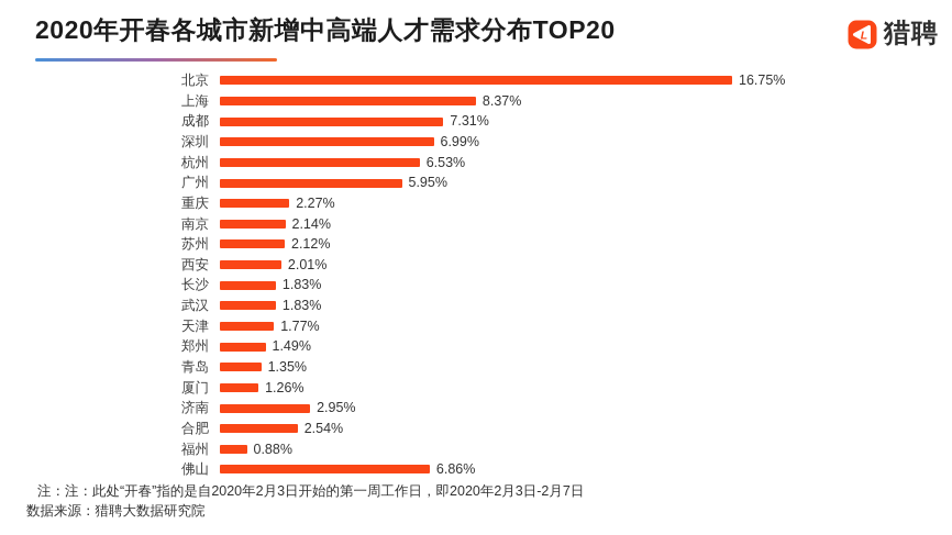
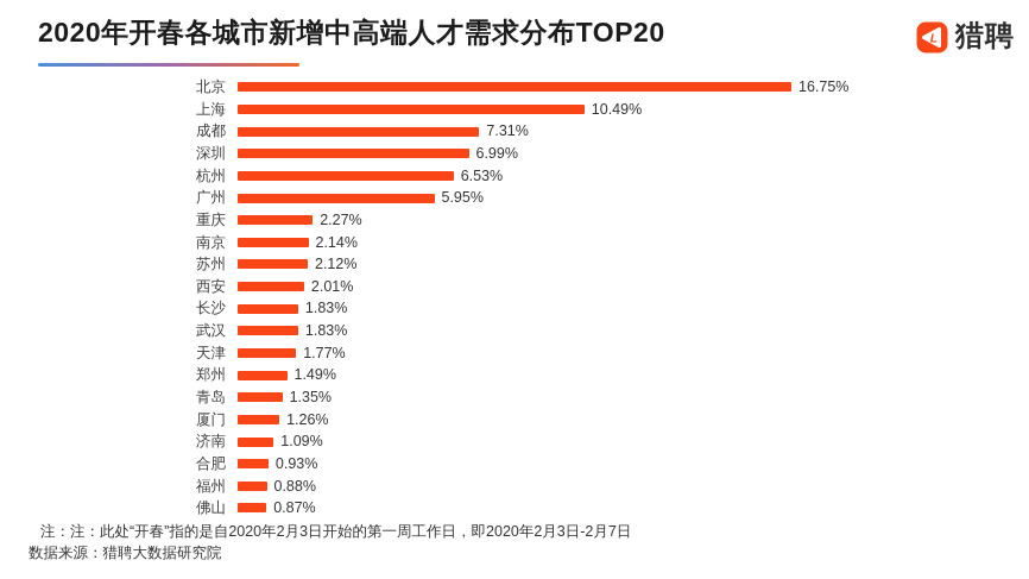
上海: 8.37% -> 10.49%
济南: 2.95% -> 1.09%
合肥: 2.54% -> 0.93%
佛山: 6.86% -> 0.87%
